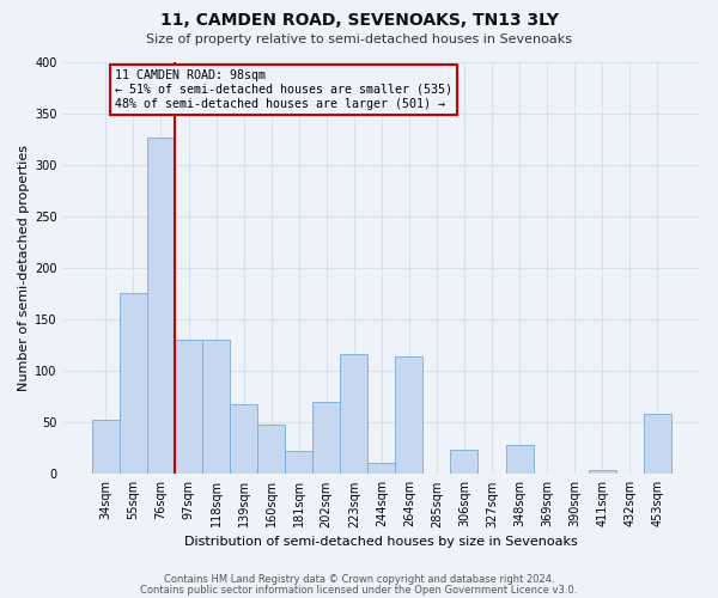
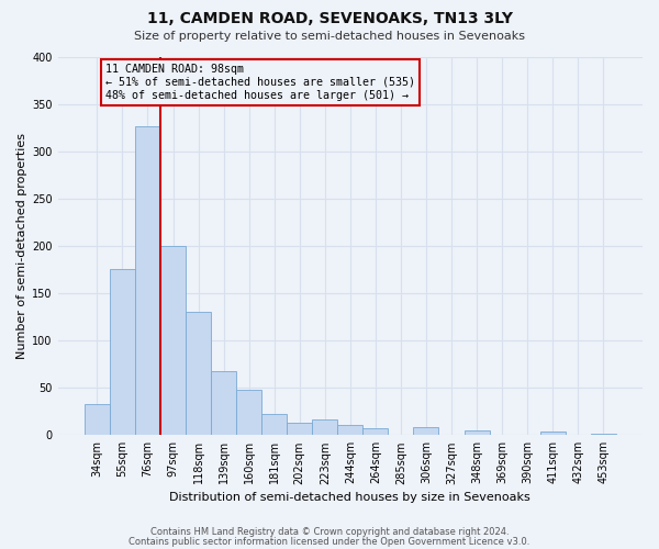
34sqm: 52 -> 33
97sqm: 130 -> 200
202sqm: 70 -> 13
223sqm: 116 -> 17
264sqm: 114 -> 7
306sqm: 24 -> 8
348sqm: 28 -> 5
453sqm: 58 -> 2
